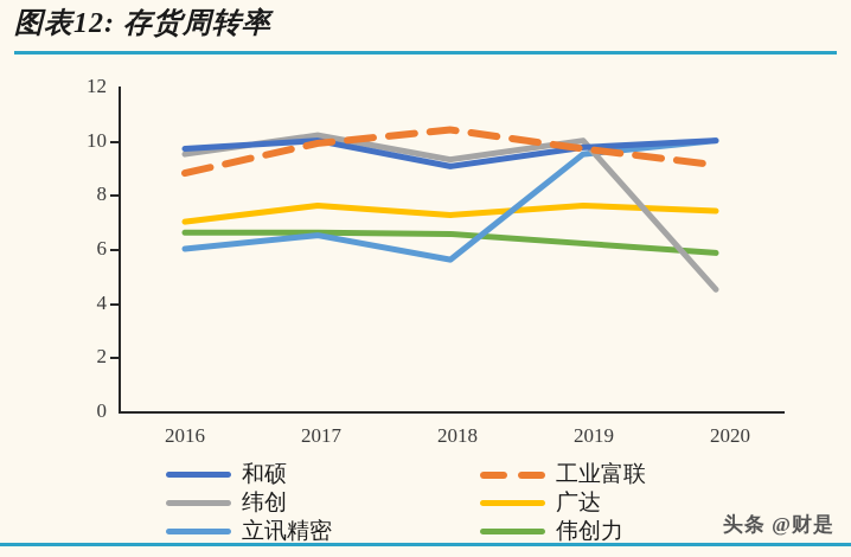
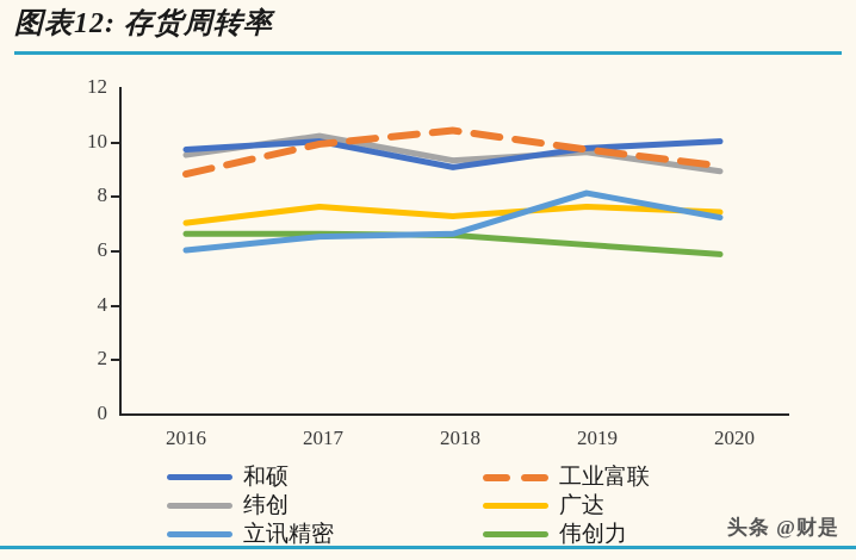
立讯精密/2018: 5.6 -> 6.6
纬创/2019: 10.0 -> 9.6
立讯精密/2019: 9.5 -> 8.1
纬创/2020: 4.5 -> 8.9
立讯精密/2020: 10.0 -> 7.2
